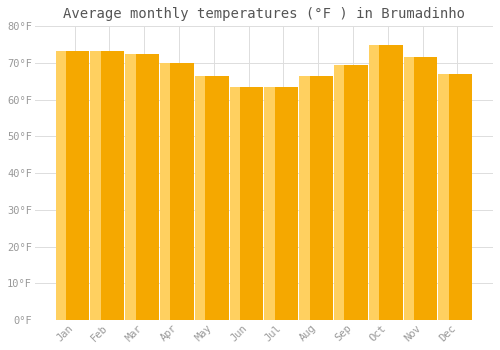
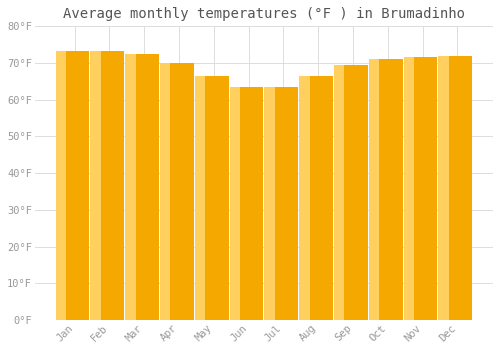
Oct: 75.0°F -> 71.0°F
Dec: 67.0°F -> 72.0°F
